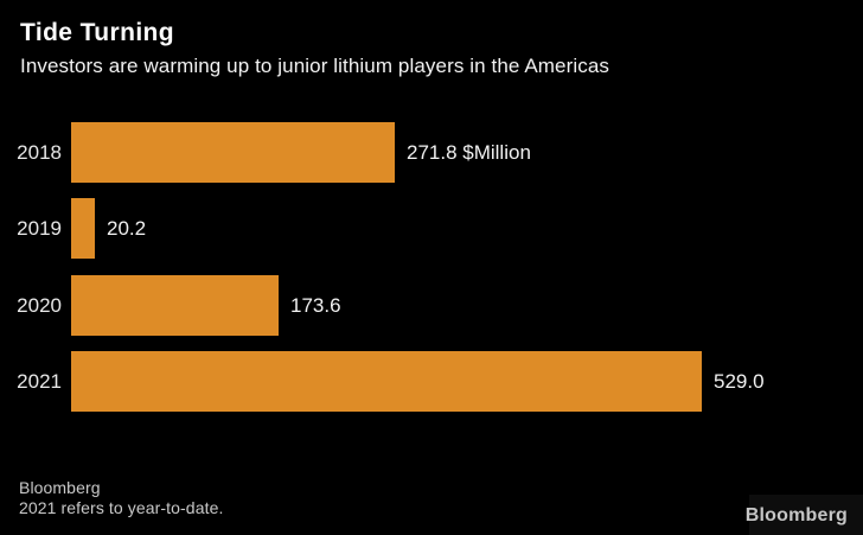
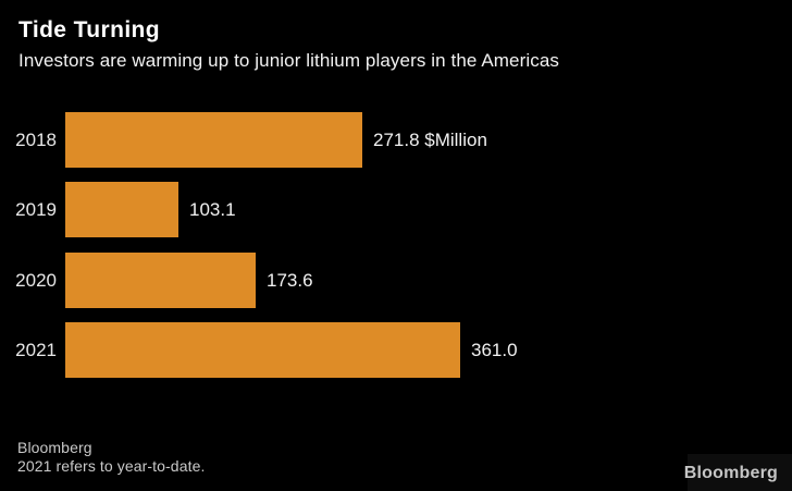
2019: 20.2 -> 103.1
2021: 529.0 -> 361.0
